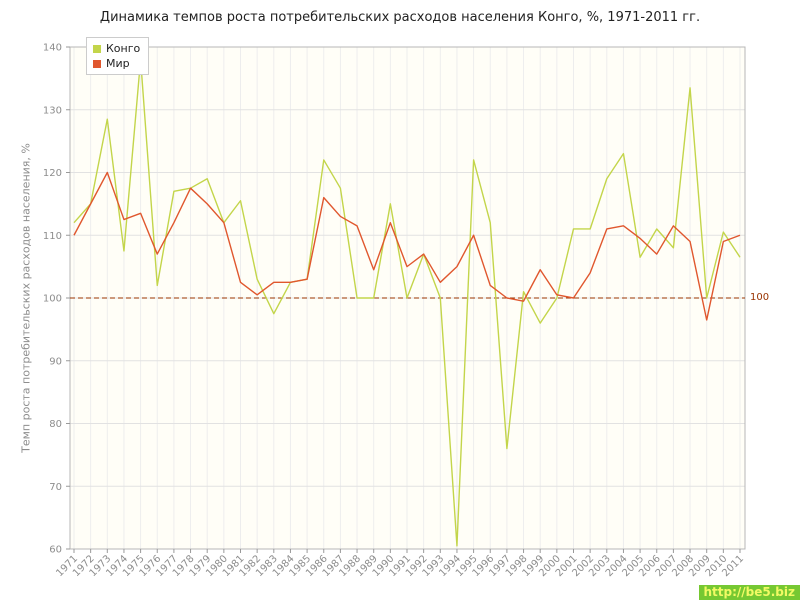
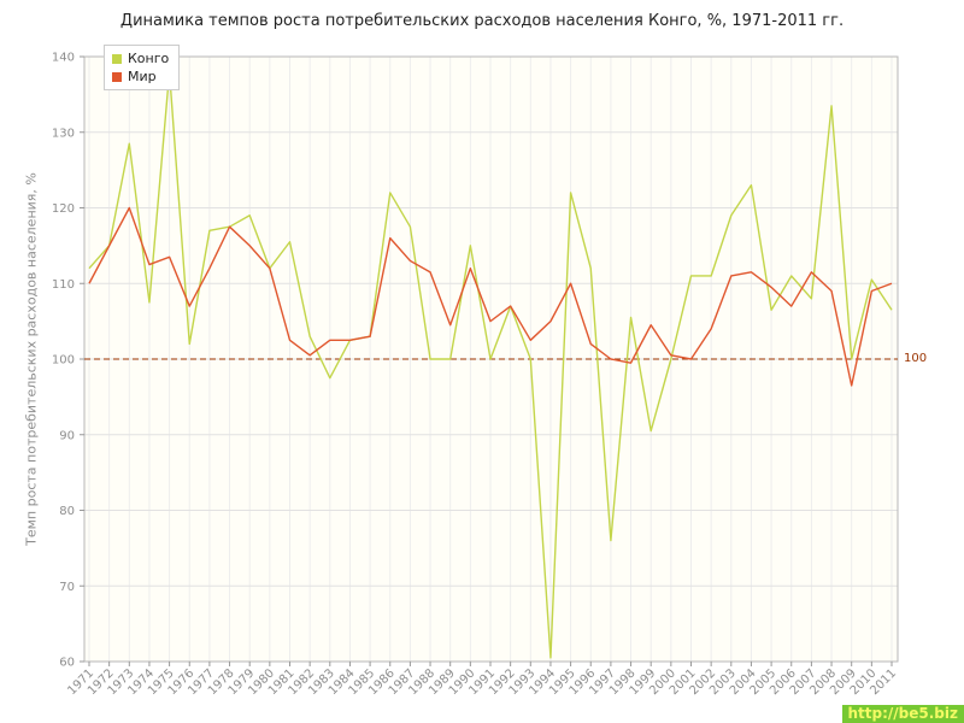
Конго/1998: 101 -> 106
Конго/1999: 96 -> 90
